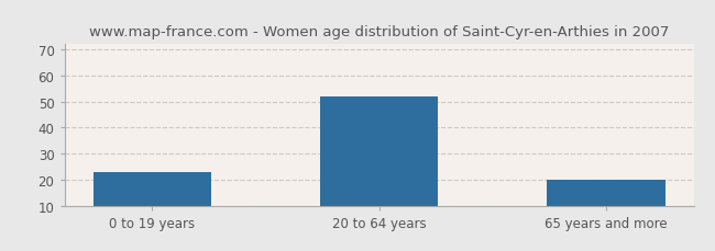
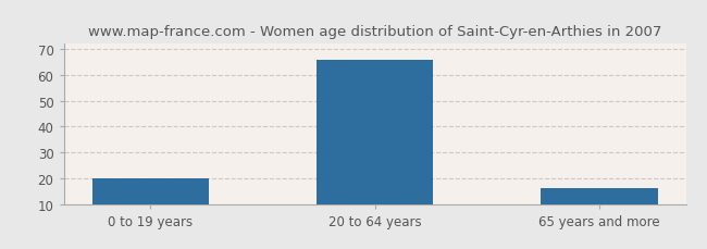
0 to 19 years: 23 -> 20
20 to 64 years: 52 -> 66
65 years and more: 20 -> 16
